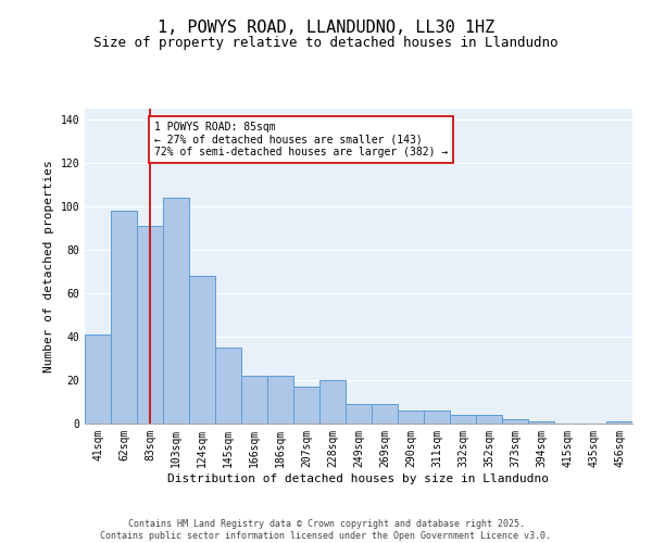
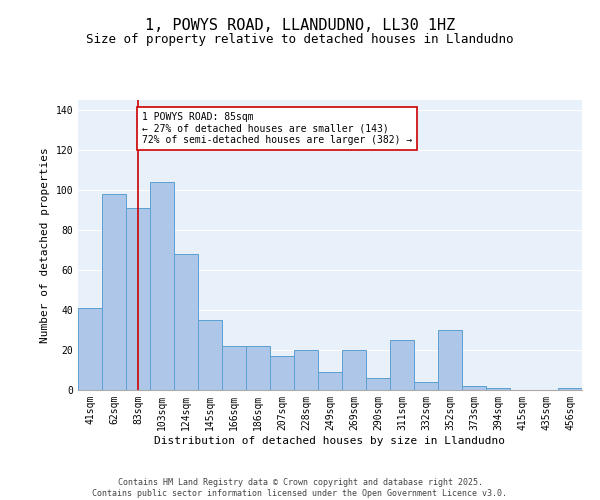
269sqm: 9 -> 20
311sqm: 6 -> 25
352sqm: 4 -> 30
